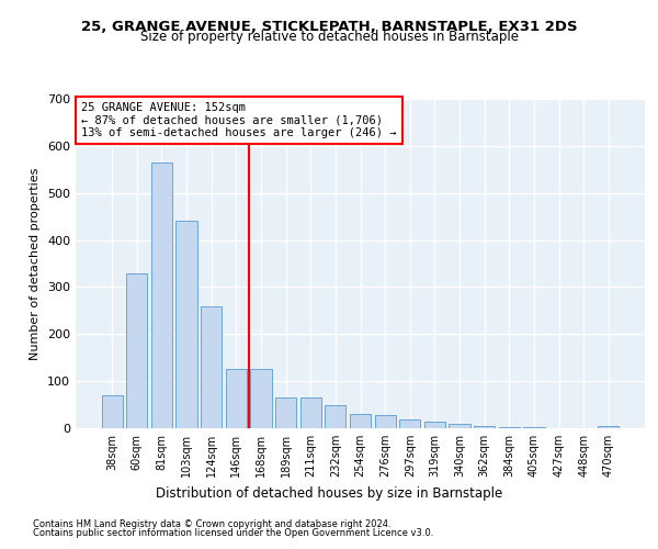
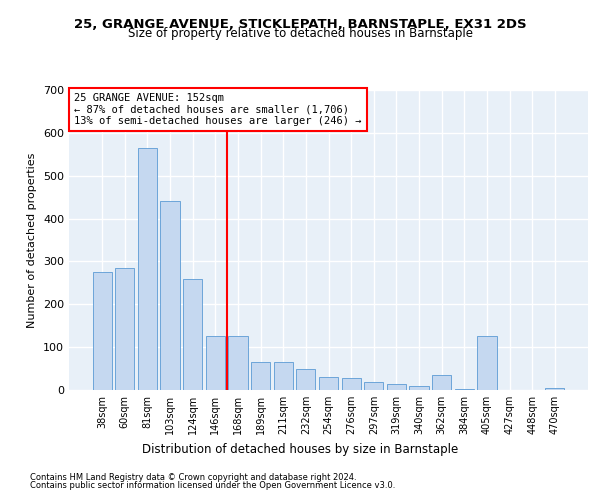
38sqm: 70 -> 275
60sqm: 330 -> 285
362sqm: 5 -> 35
405sqm: 2 -> 125
